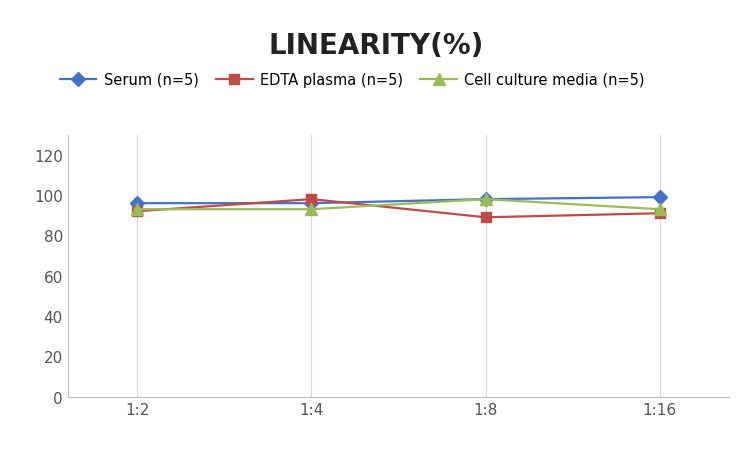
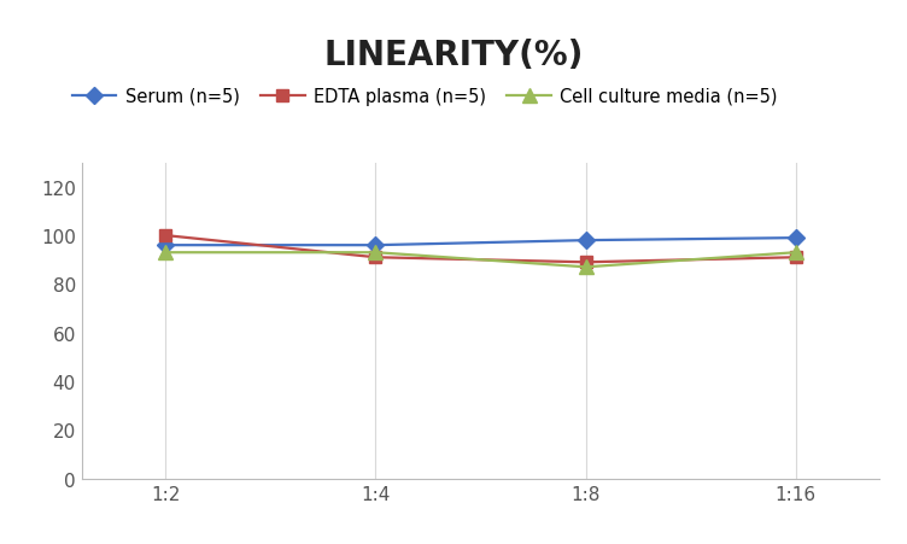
EDTA plasma (n=5)/1:2: 92 -> 100
EDTA plasma (n=5)/1:4: 98 -> 91
Cell culture media (n=5)/1:8: 98 -> 87
